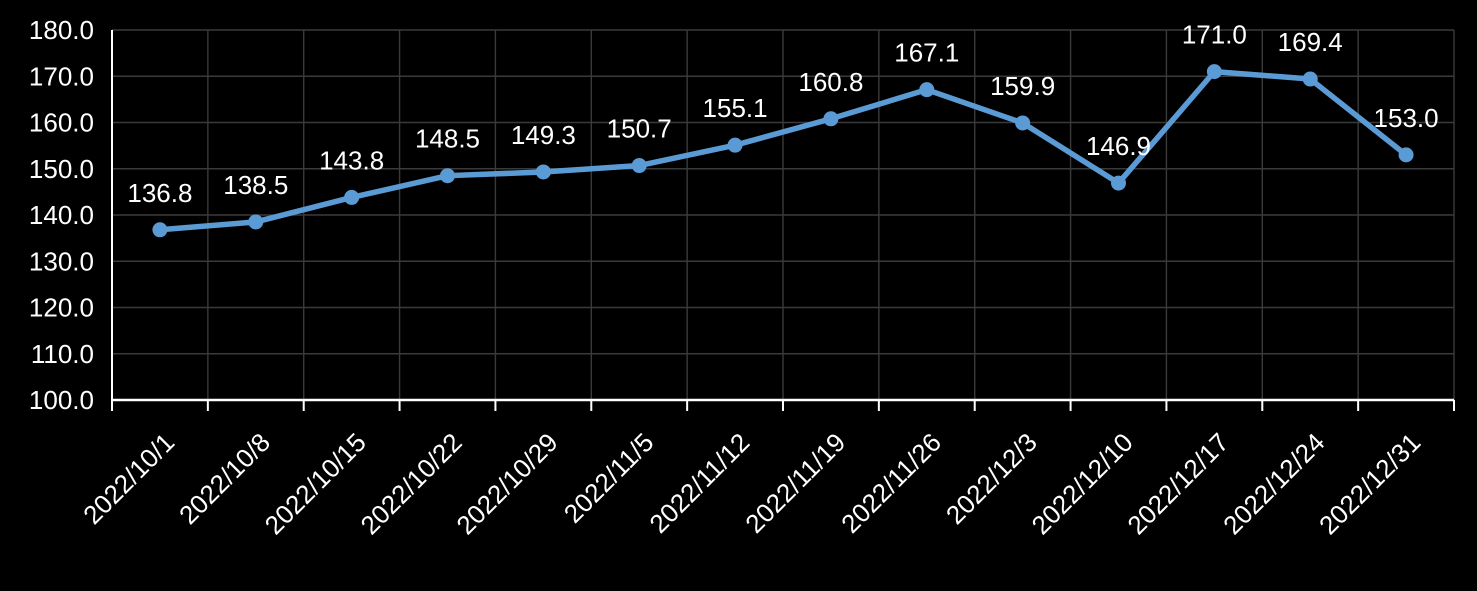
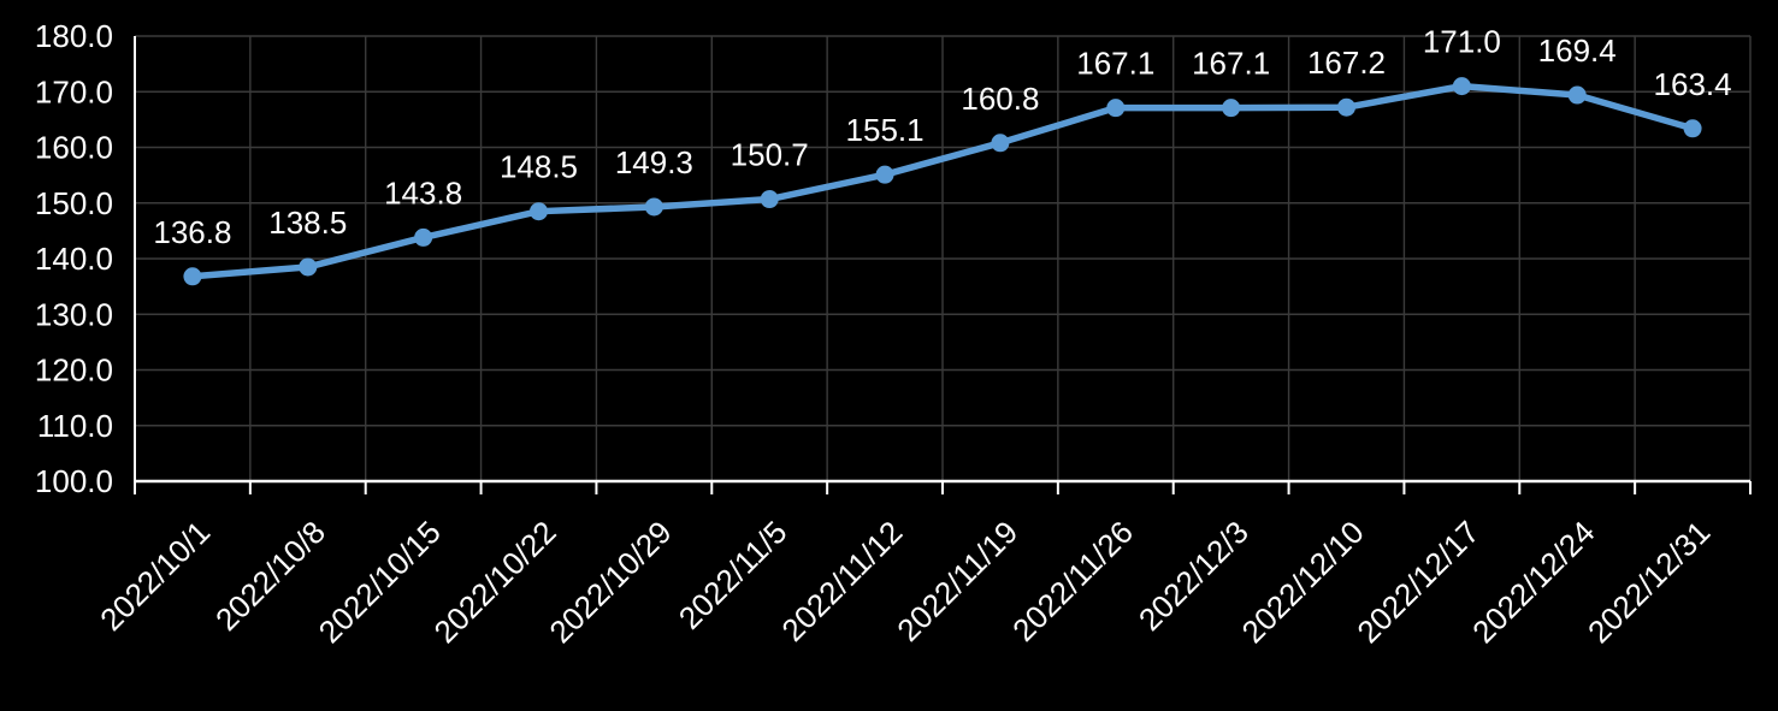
2022/12/3: 159.9 -> 167.1
2022/12/10: 146.9 -> 167.2
2022/12/31: 153.0 -> 163.4
